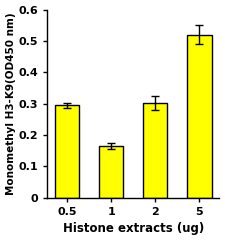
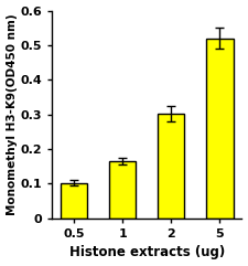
0.5: 0.295 -> 0.102
